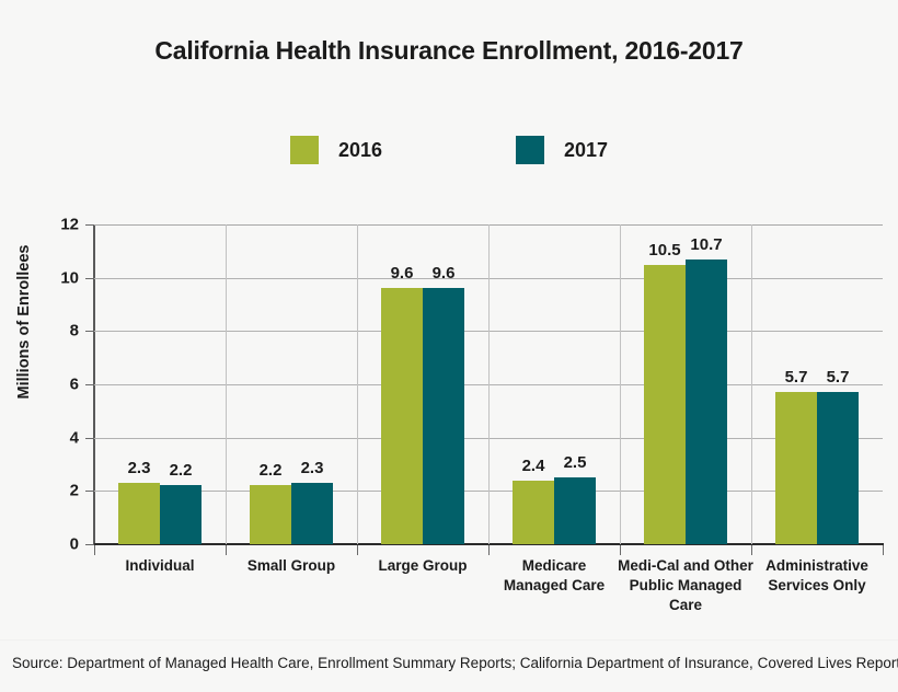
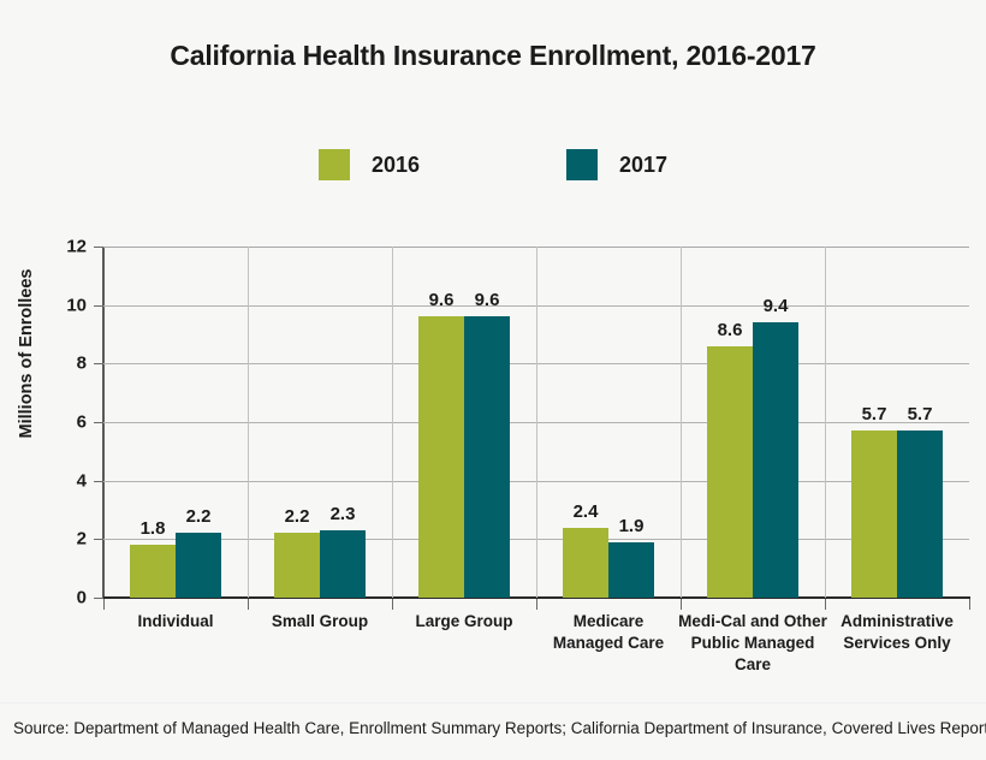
2016/Individual: 2.3 -> 1.8
2017/Medicare Managed Care: 2.5 -> 1.9
2016/Medi-Cal and Other Public Managed Care: 10.5 -> 8.6
2017/Medi-Cal and Other Public Managed Care: 10.7 -> 9.4
